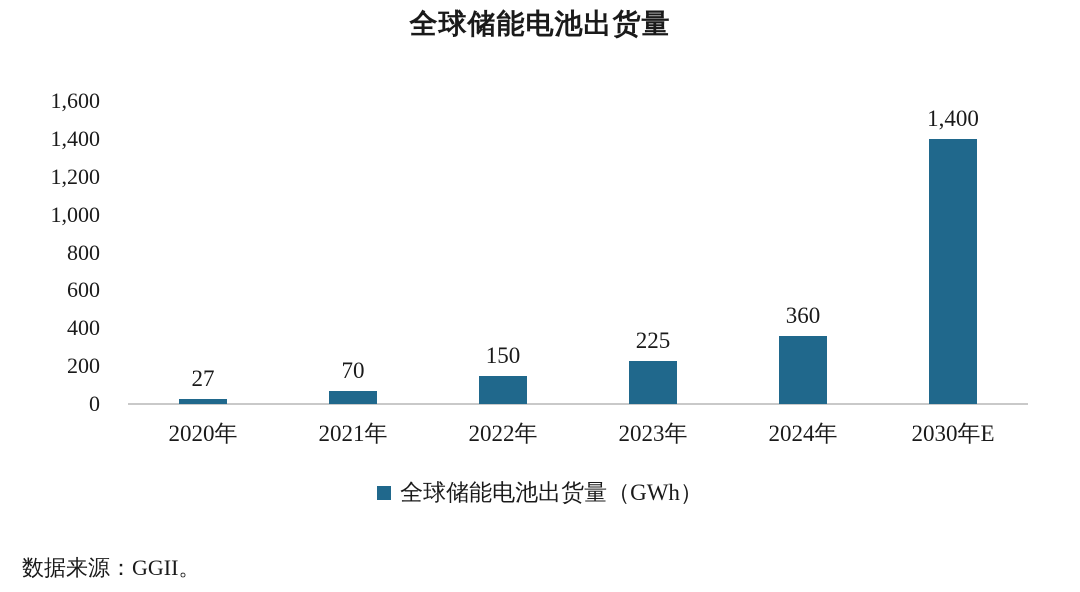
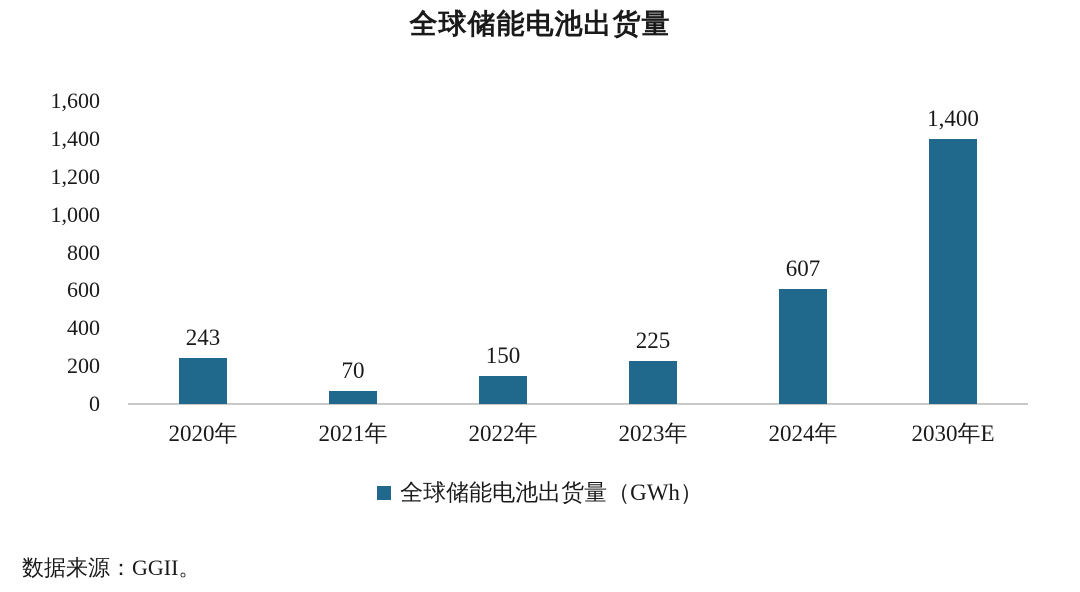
2020年: 27 -> 243
2024年: 360 -> 607
